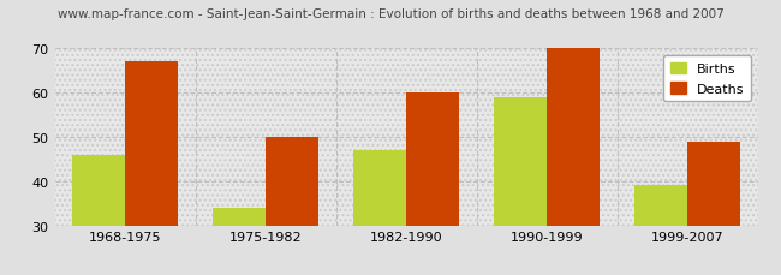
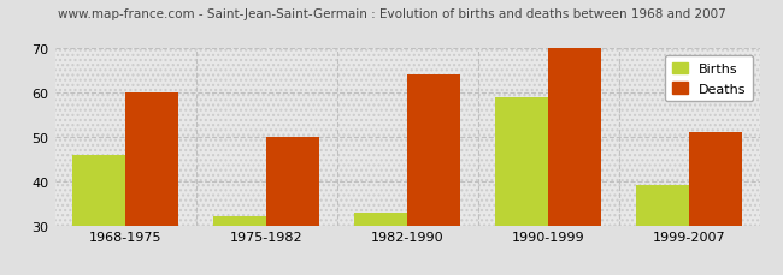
Deaths/1968-1975: 67 -> 60
Births/1975-1982: 34 -> 32
Births/1982-1990: 47 -> 33
Deaths/1982-1990: 60 -> 64
Deaths/1999-2007: 49 -> 51
